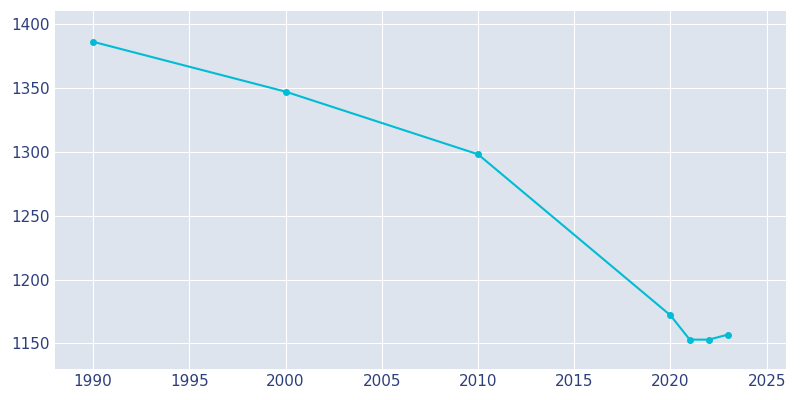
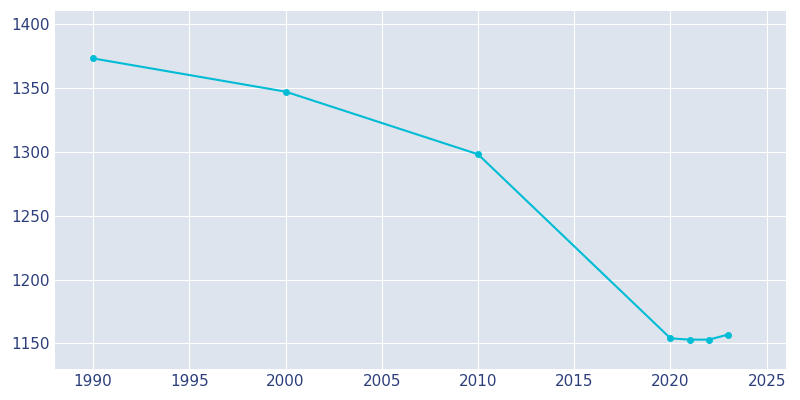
1990: 1386 -> 1373
2020: 1172 -> 1154
